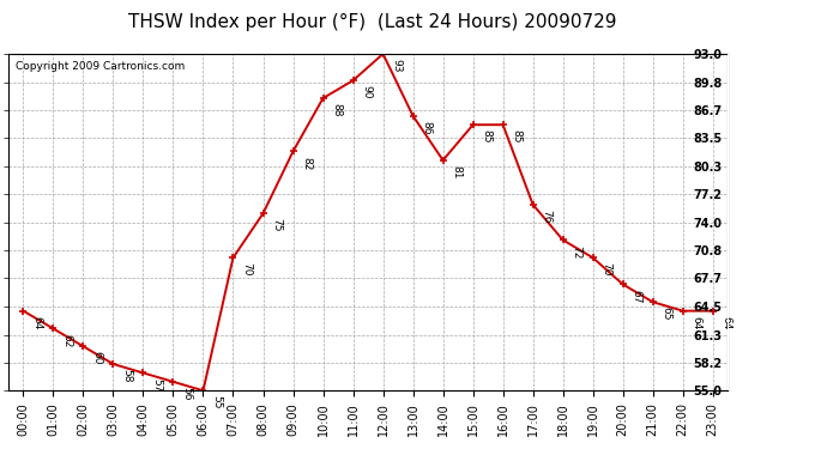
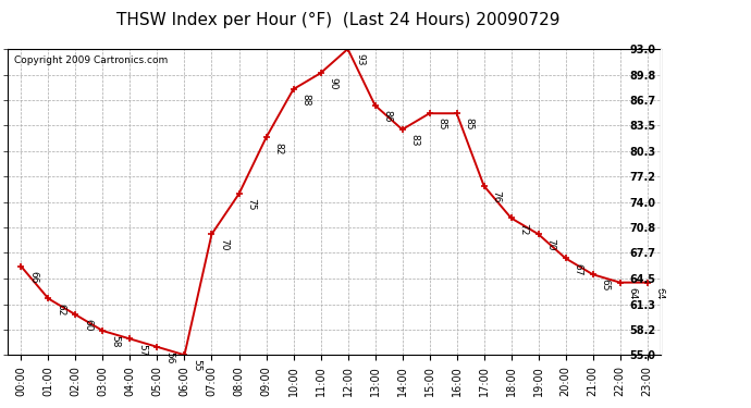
00:00: 64 -> 66
14:00: 81 -> 83
